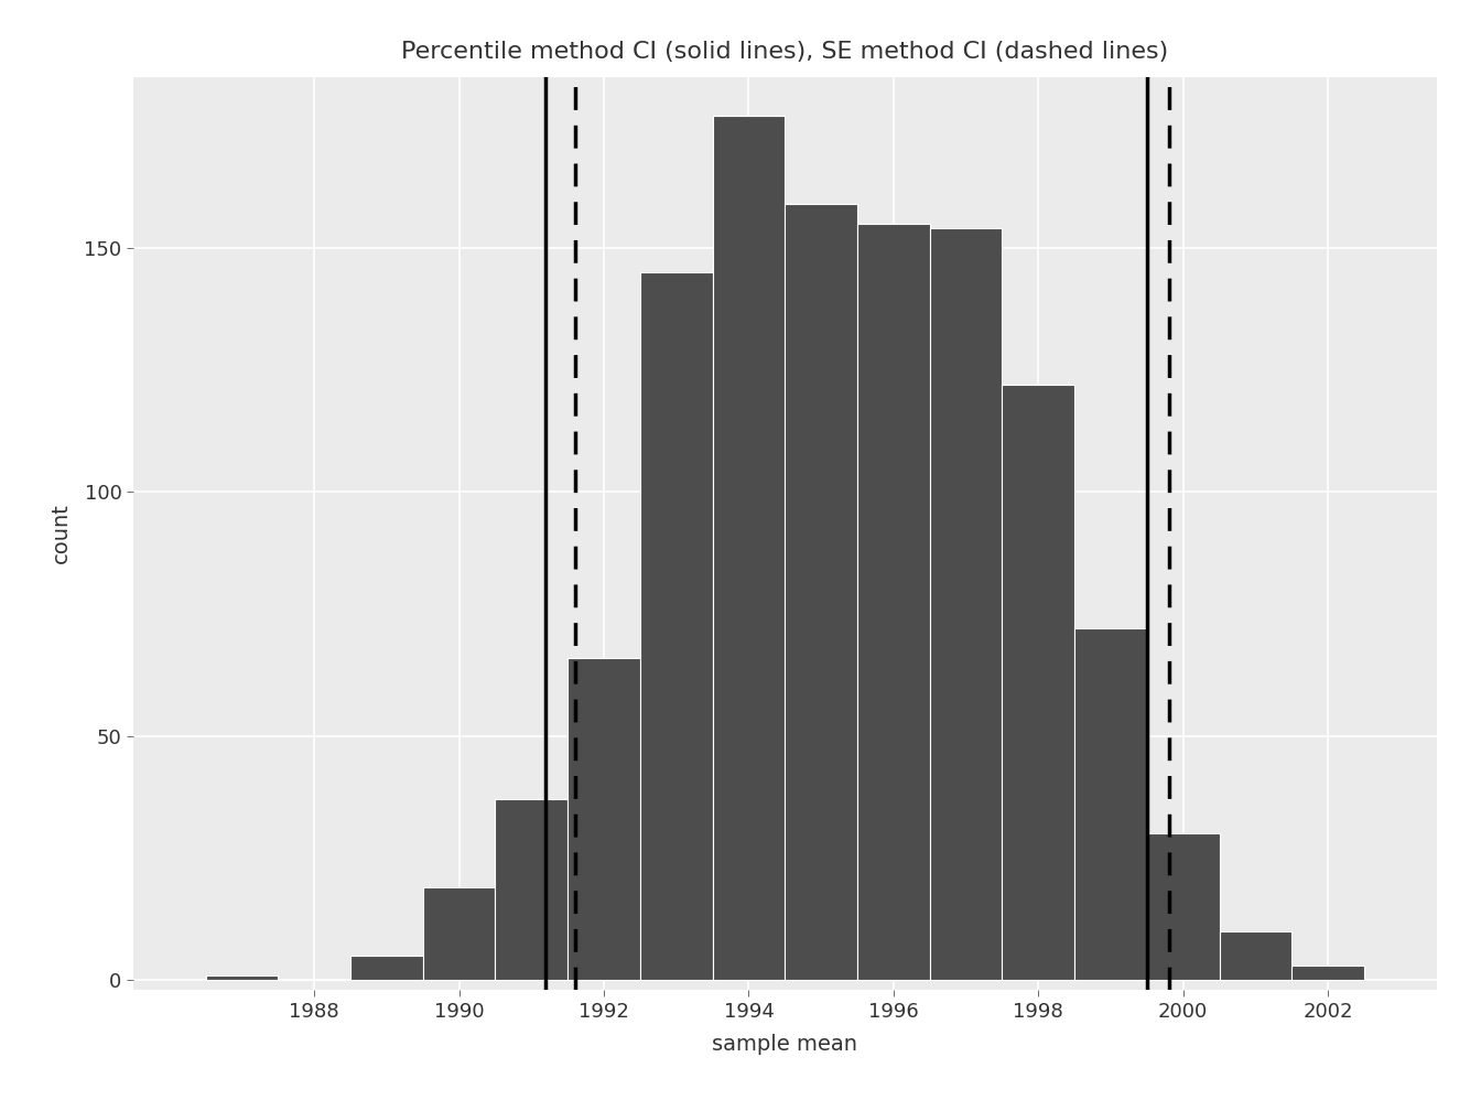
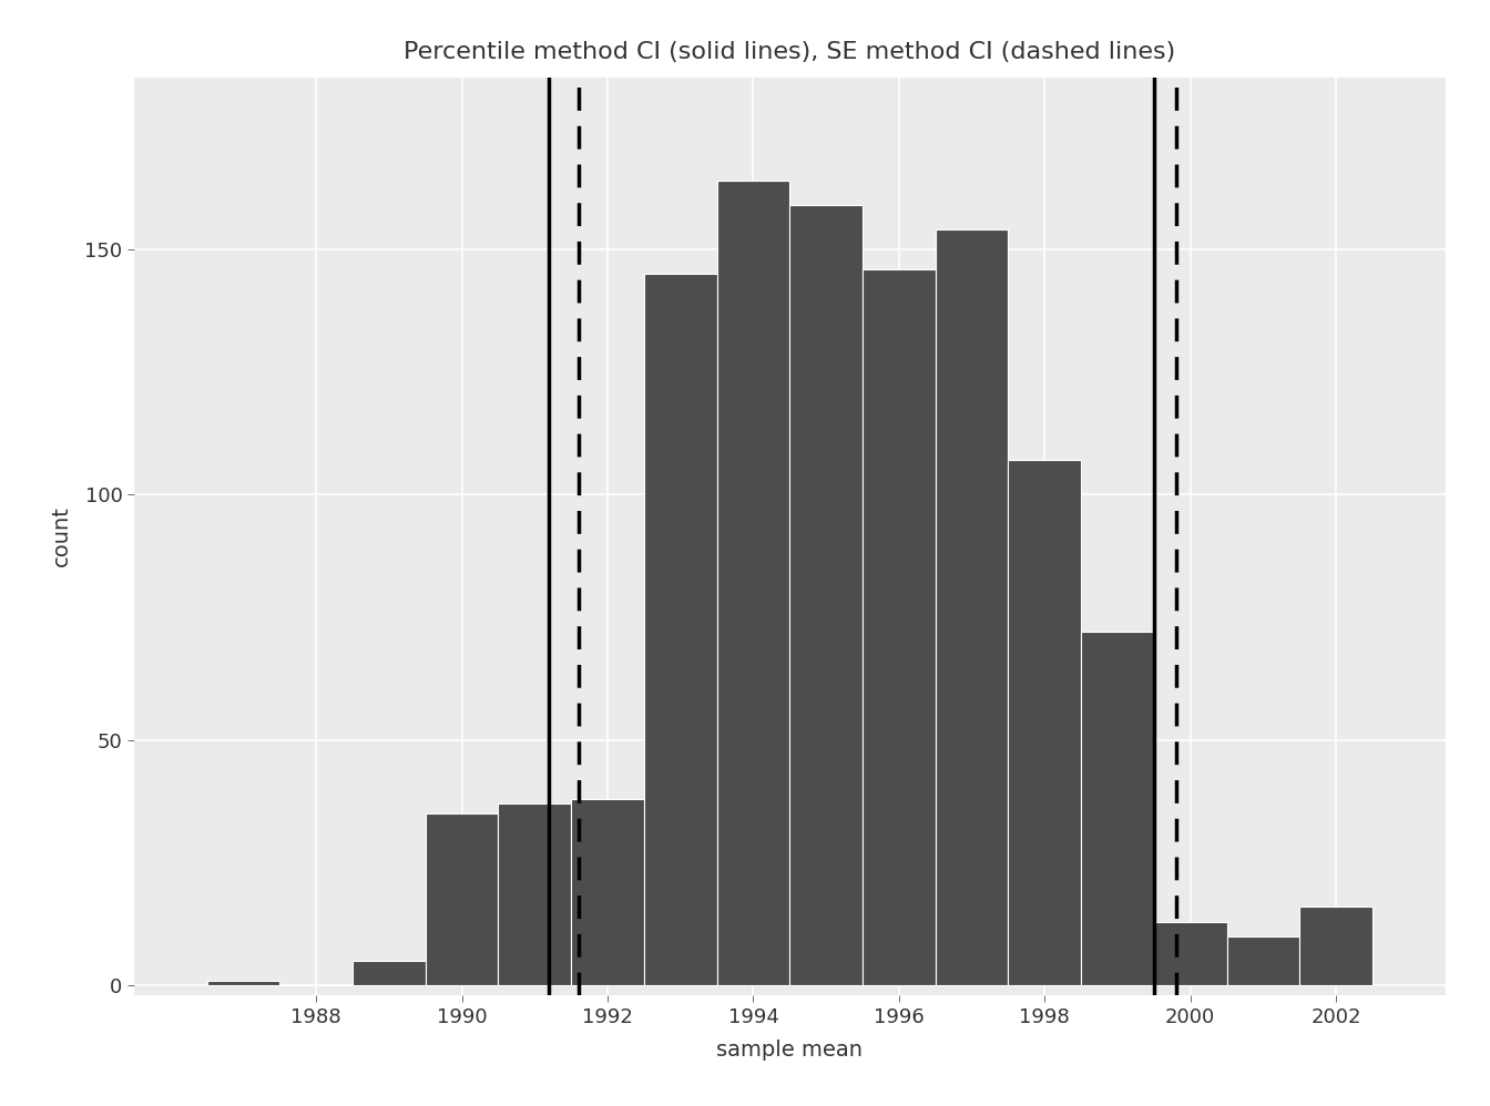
1990: 19 -> 35
1992: 66 -> 38
1994: 177 -> 164
1996: 155 -> 146
1998: 122 -> 107
2000: 30 -> 13
2002: 3 -> 16
